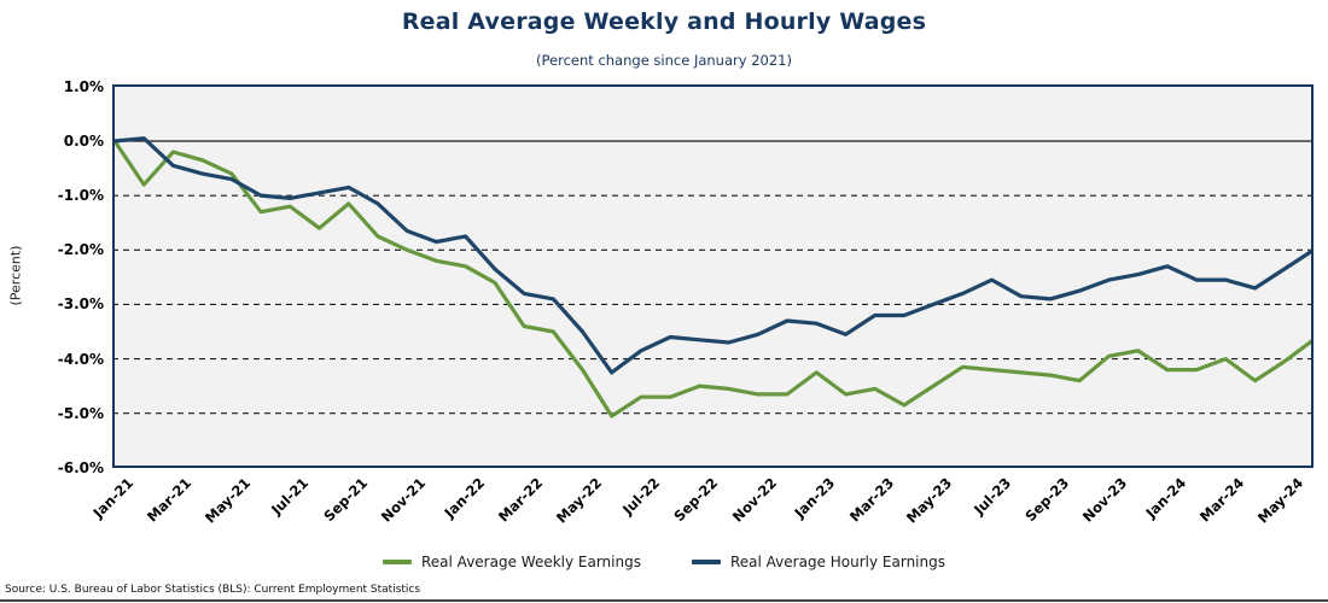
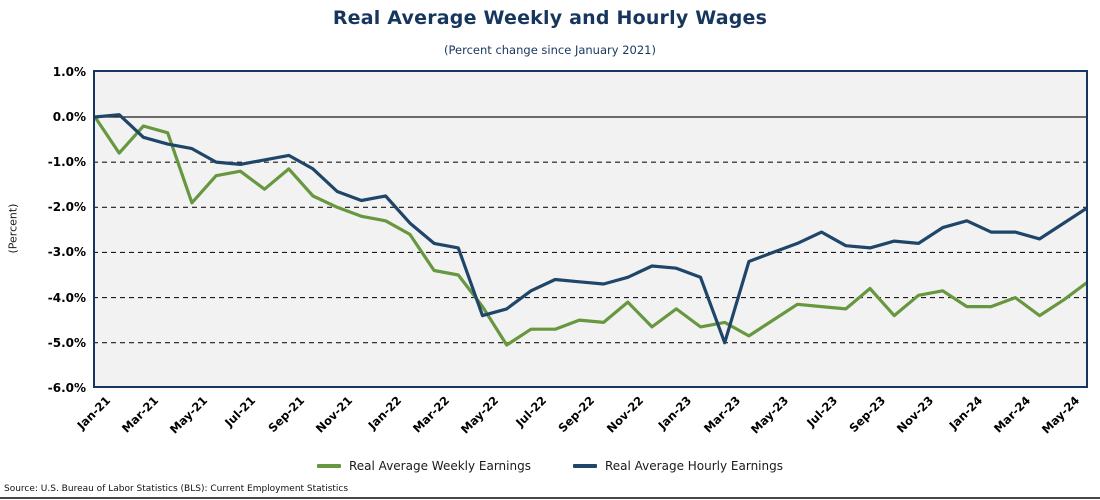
Real Average Weekly Earnings/May-21: -0.6% -> -1.9%
Real Average Hourly Earnings/May-22: -3.5% -> -4.4%
Real Average Weekly Earnings/Nov-22: -4.7% -> -4.1%
Real Average Hourly Earnings/Mar-23: -3.2% -> -5.0%
Real Average Weekly Earnings/Sep-23: -4.3% -> -3.8%
Real Average Hourly Earnings/Nov-23: -2.5% -> -2.8%
